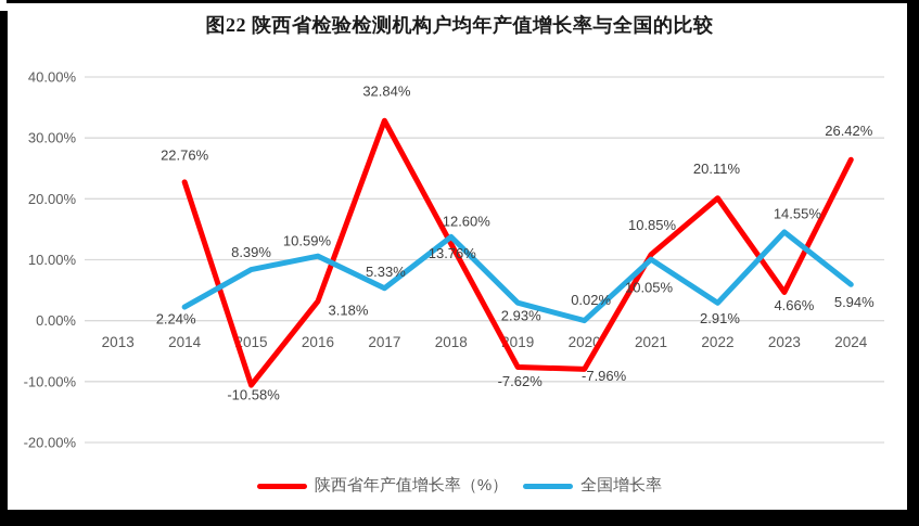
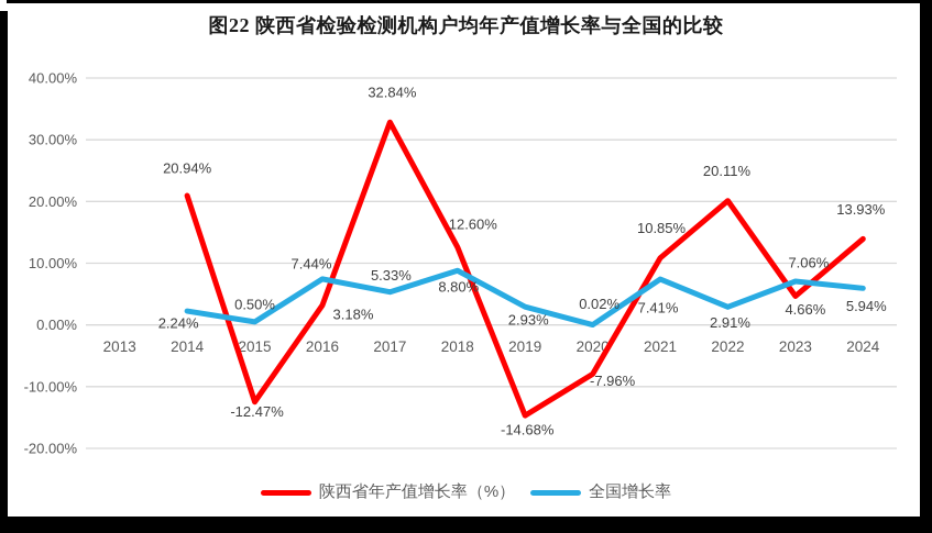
陕西省年产值增长率（%）/2014: 22.76% -> 20.94%
陕西省年产值增长率（%）/2015: -10.58% -> -12.47%
全国增长率/2015: 8.39% -> 0.50%
全国增长率/2016: 10.59% -> 7.44%
全国增长率/2018: 13.76% -> 8.80%
陕西省年产值增长率（%）/2019: -7.62% -> -14.68%
全国增长率/2021: 10.05% -> 7.41%
全国增长率/2023: 14.55% -> 7.06%
陕西省年产值增长率（%）/2024: 26.42% -> 13.93%
